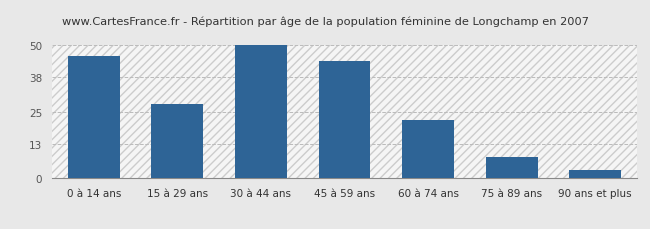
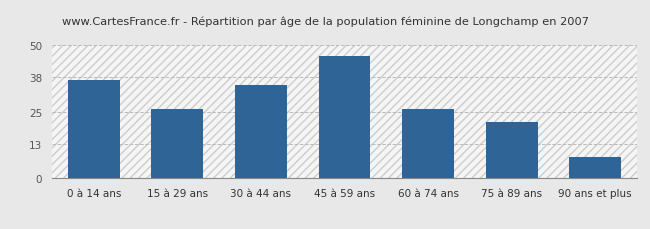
0 à 14 ans: 46 -> 37
15 à 29 ans: 28 -> 26
30 à 44 ans: 50 -> 35
45 à 59 ans: 44 -> 46
60 à 74 ans: 22 -> 26
75 à 89 ans: 8 -> 21
90 ans et plus: 3 -> 8
